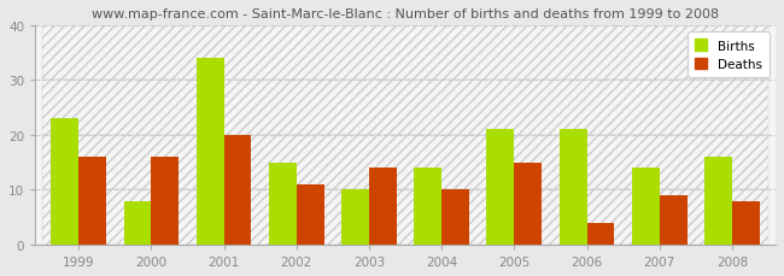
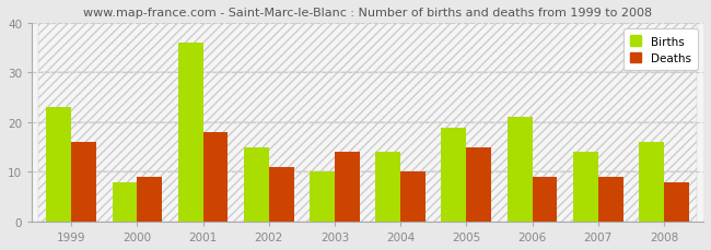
Deaths/2000: 16 -> 9
Births/2001: 34 -> 36
Deaths/2001: 20 -> 18
Births/2005: 21 -> 19
Deaths/2006: 4 -> 9
